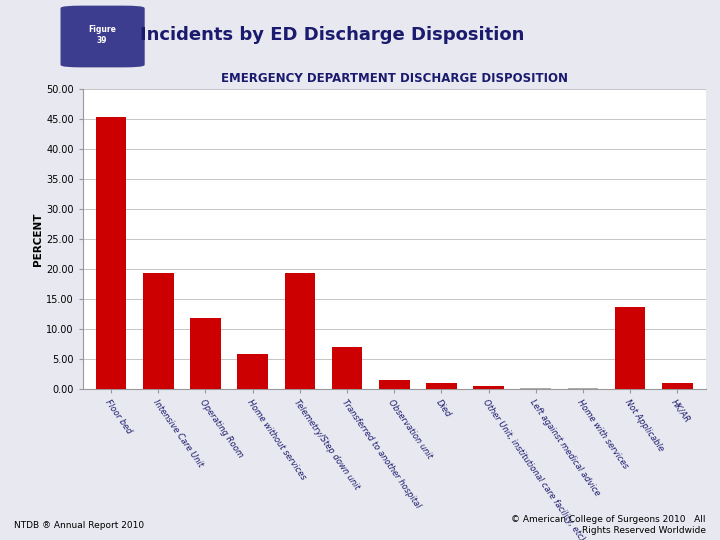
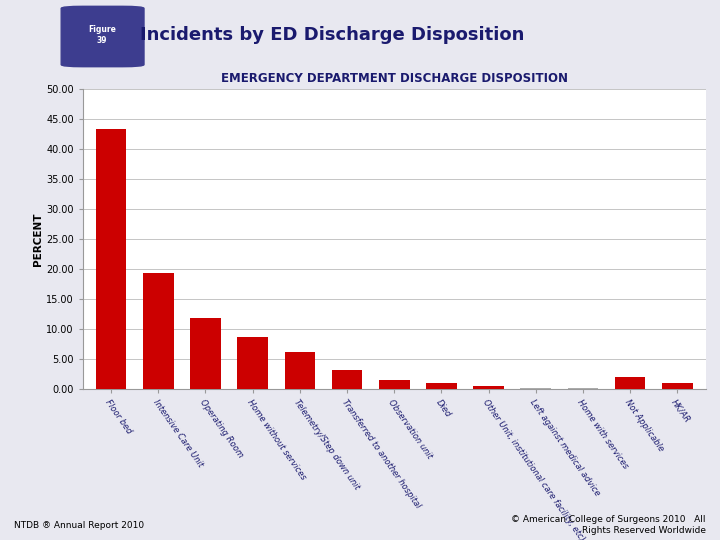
Floor bed: 45.4 -> 43.3
Home without services: 5.8 -> 8.6
Telemetry/Step down unit: 19.4 -> 6.1
Transferred to another hospital: 7.0 -> 3.1
Not Applicable: 13.6 -> 2.0
